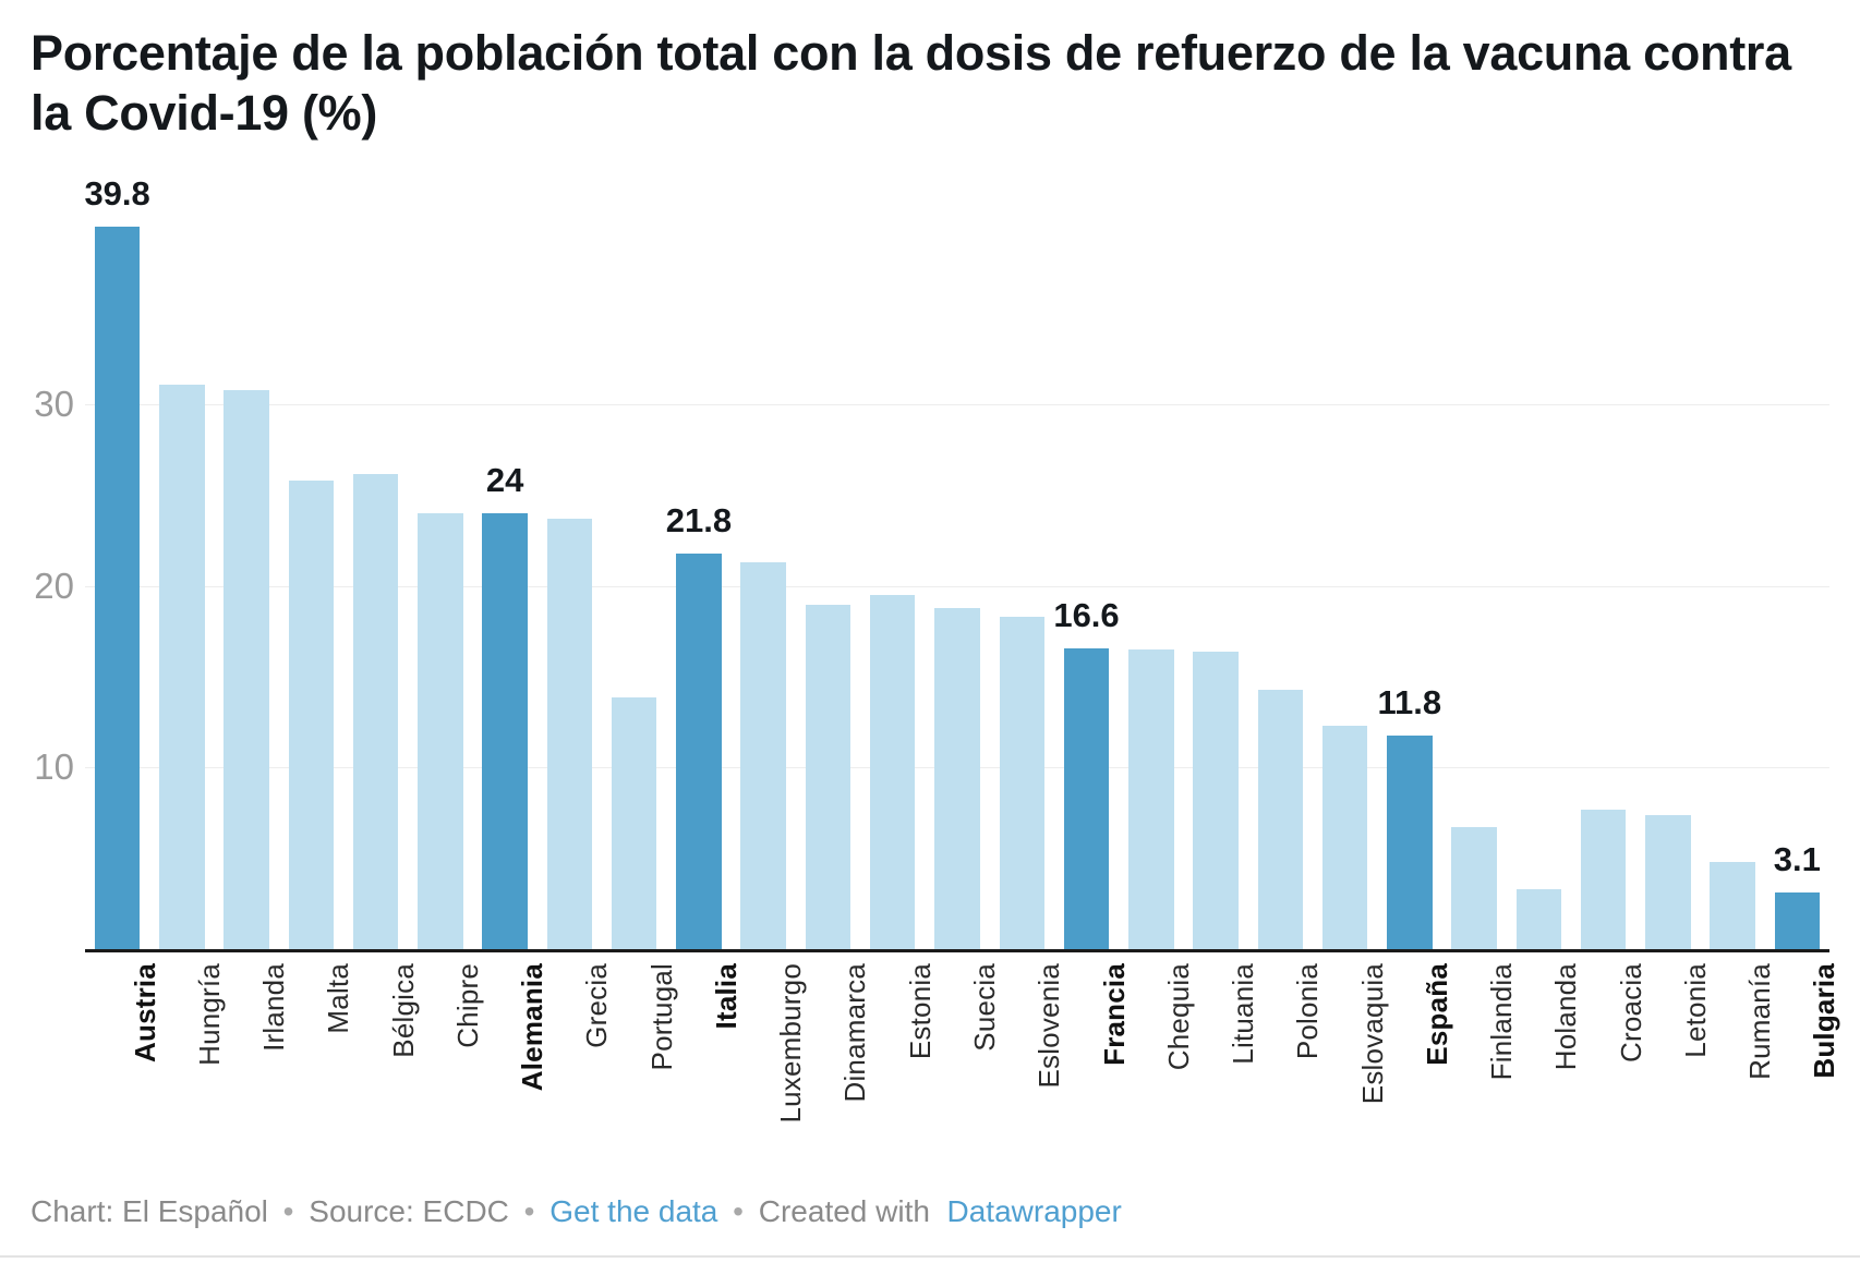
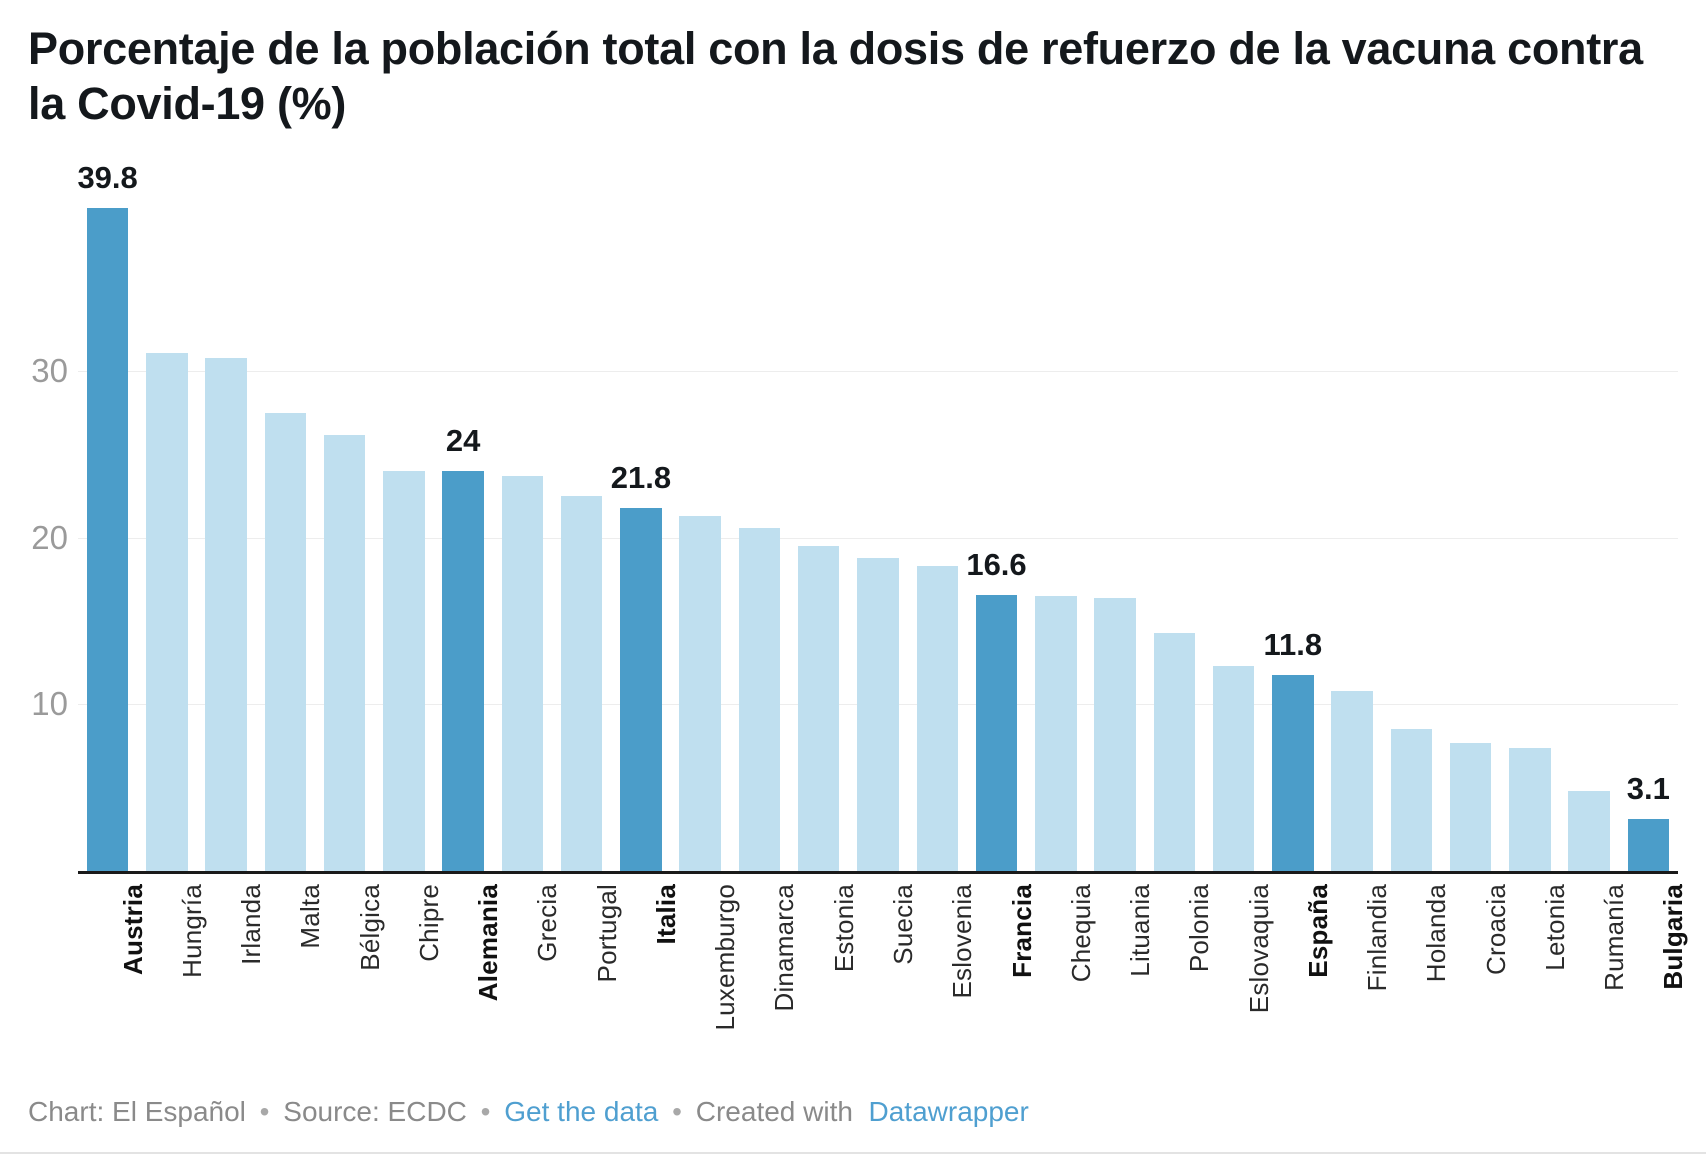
Malta: 25.8 -> 27.5
Portugal: 13.9 -> 22.5
Dinamarca: 19.0 -> 20.6
Finlandia: 6.7 -> 10.8
Holanda: 3.3 -> 8.5
